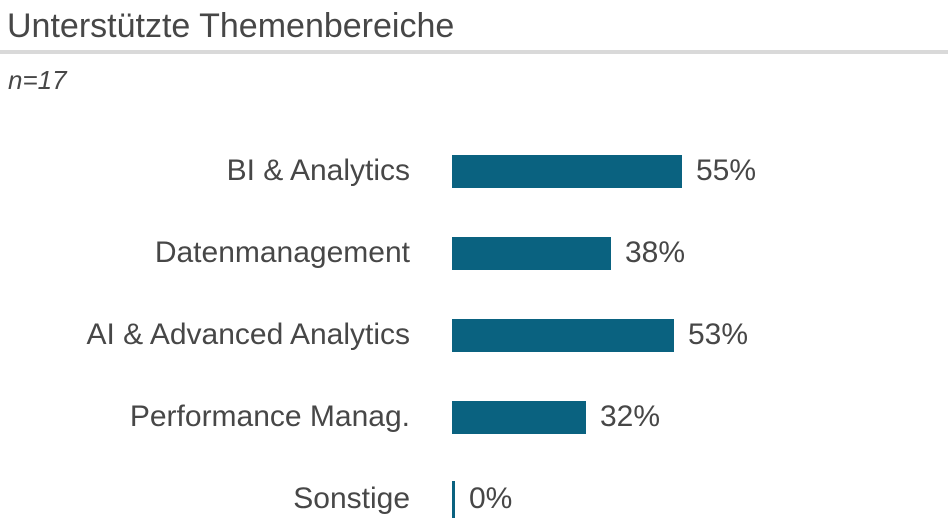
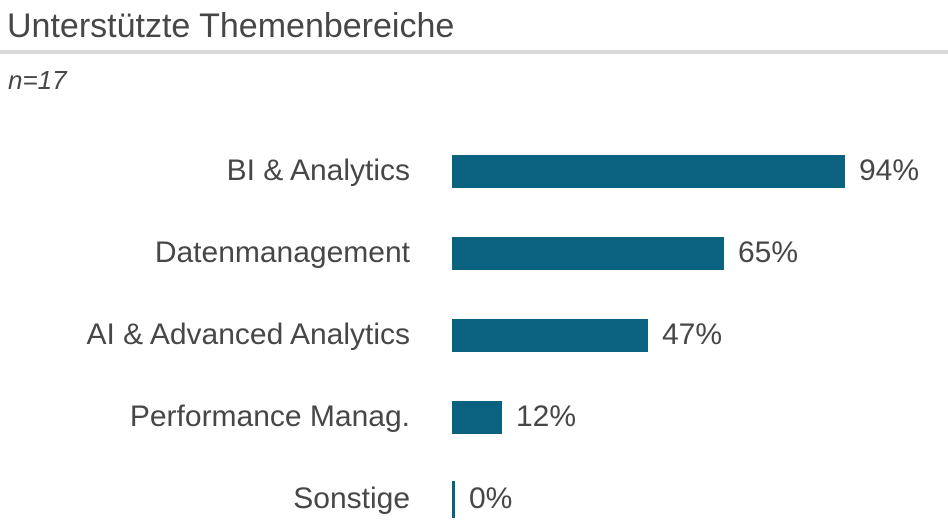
BI & Analytics: 55% -> 94%
Datenmanagement: 38% -> 65%
AI & Advanced Analytics: 53% -> 47%
Performance Manag.: 32% -> 12%
